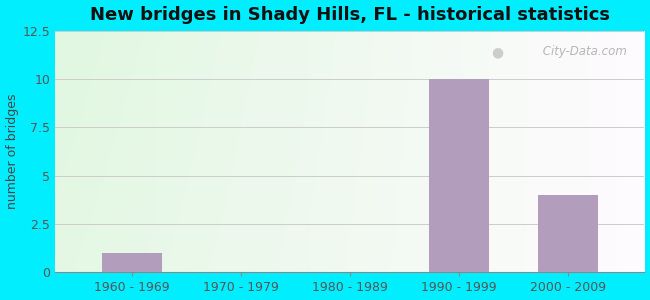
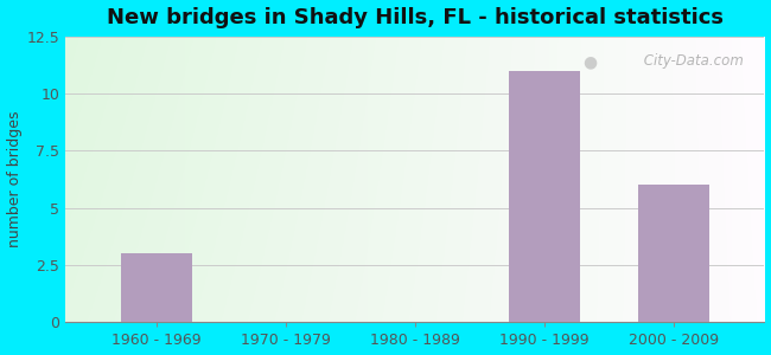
1960 - 1969: 1 -> 3
1990 - 1999: 10 -> 11
2000 - 2009: 4 -> 6
